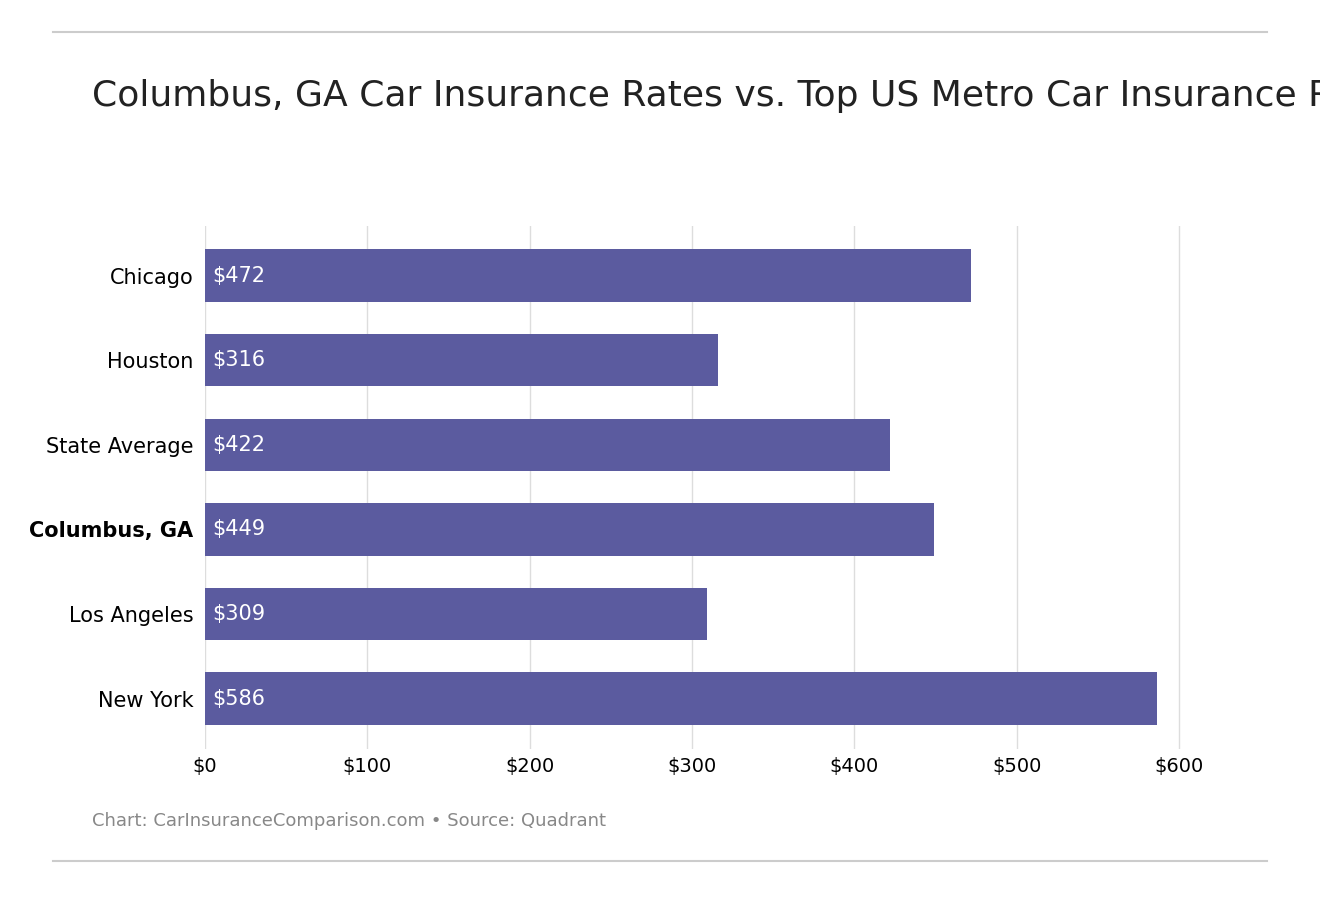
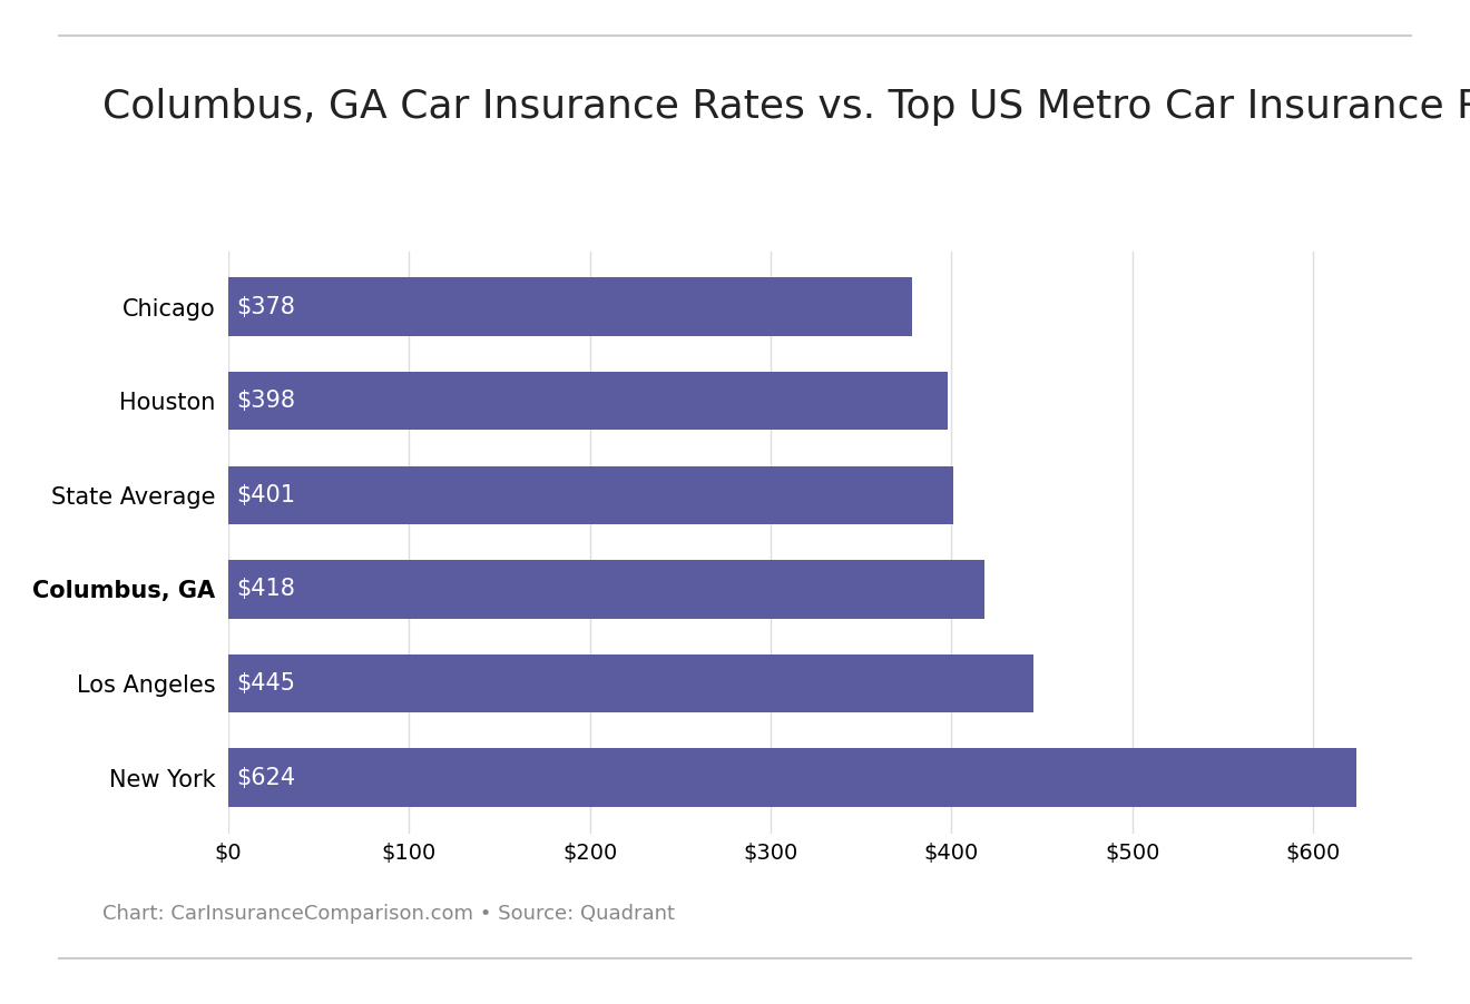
Chicago: $472 -> $378
Houston: $316 -> $398
State Average: $422 -> $401
Columbus, GA: $449 -> $418
Los Angeles: $309 -> $445
New York: $586 -> $624
